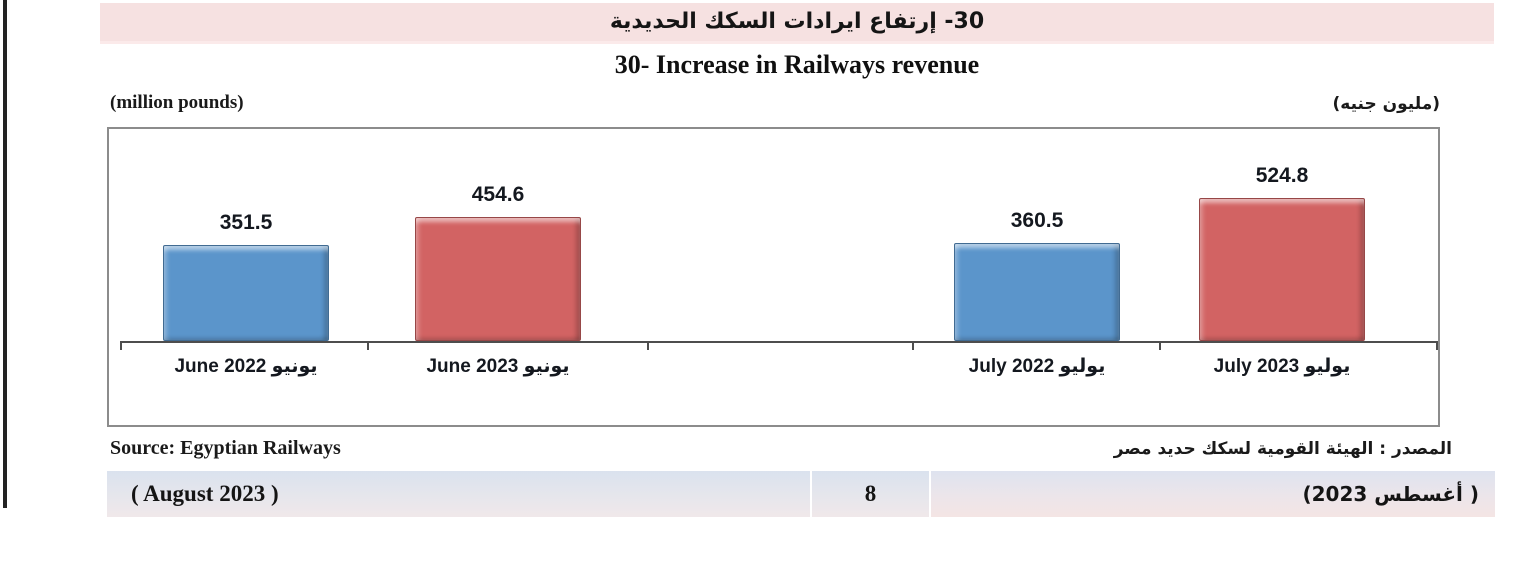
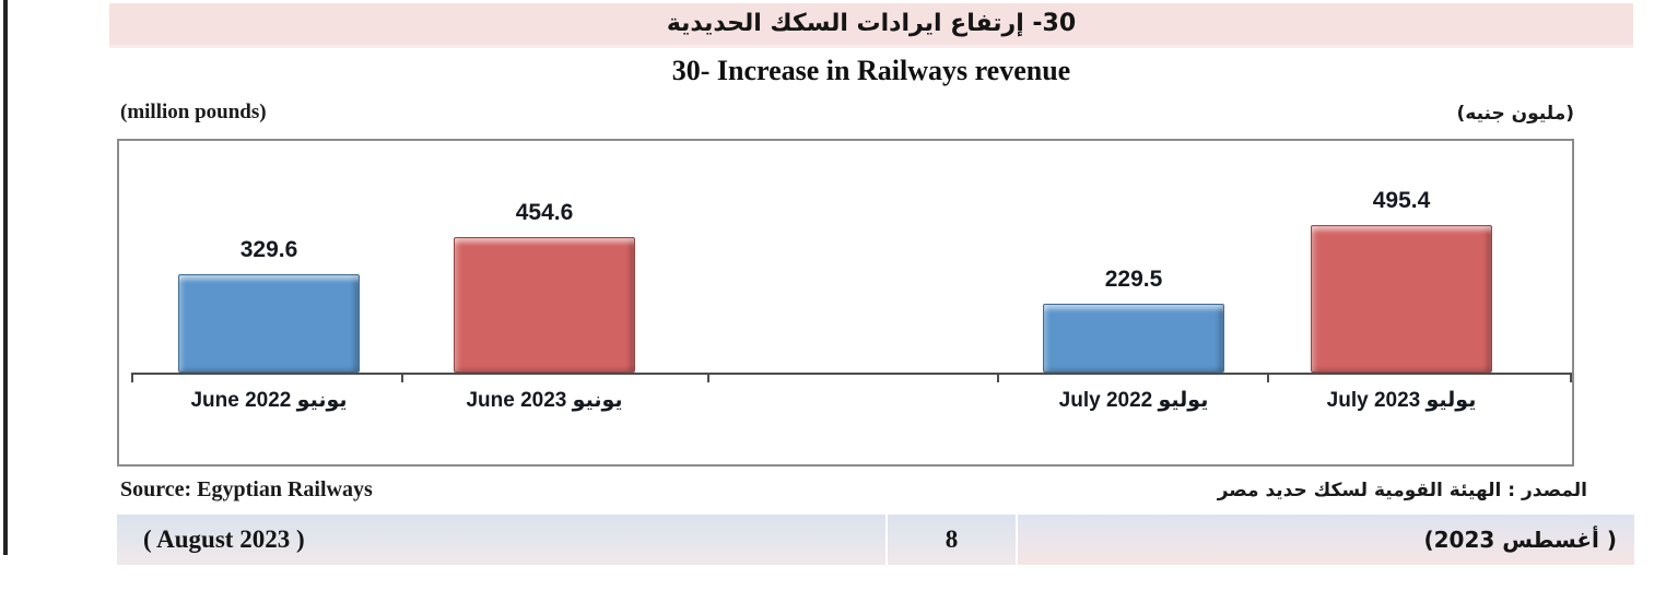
June 2022 يونيو: 351.5 -> 329.6
July 2022 يوليو: 360.5 -> 229.5
July 2023 يوليو: 524.8 -> 495.4
